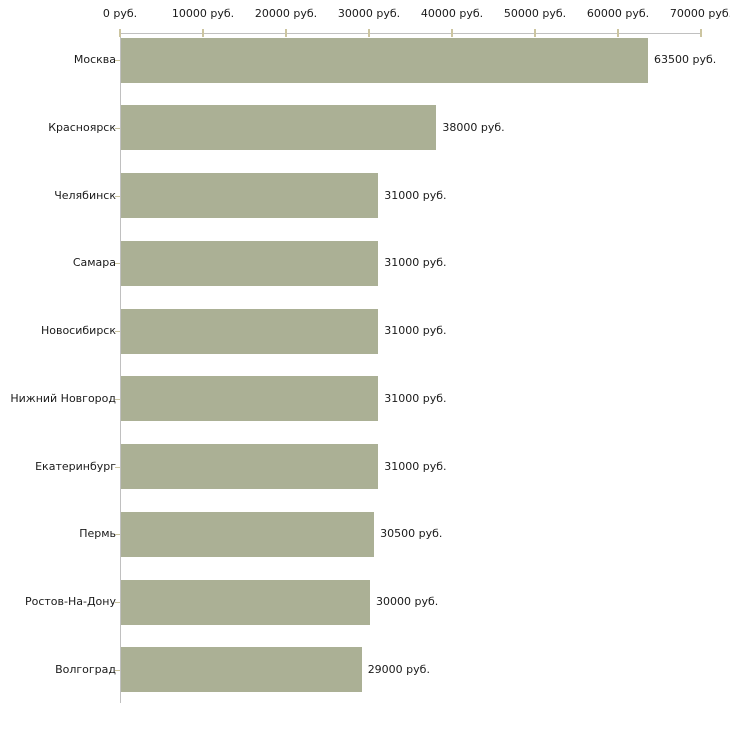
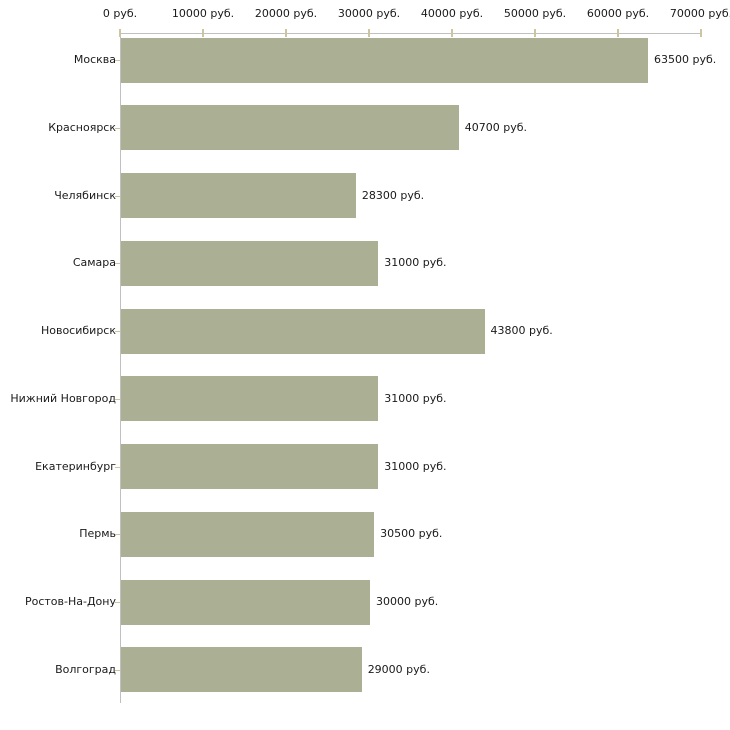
Красноярск: 38000 -> 40700
Челябинск: 31000 -> 28300
Новосибирск: 31000 -> 43800
